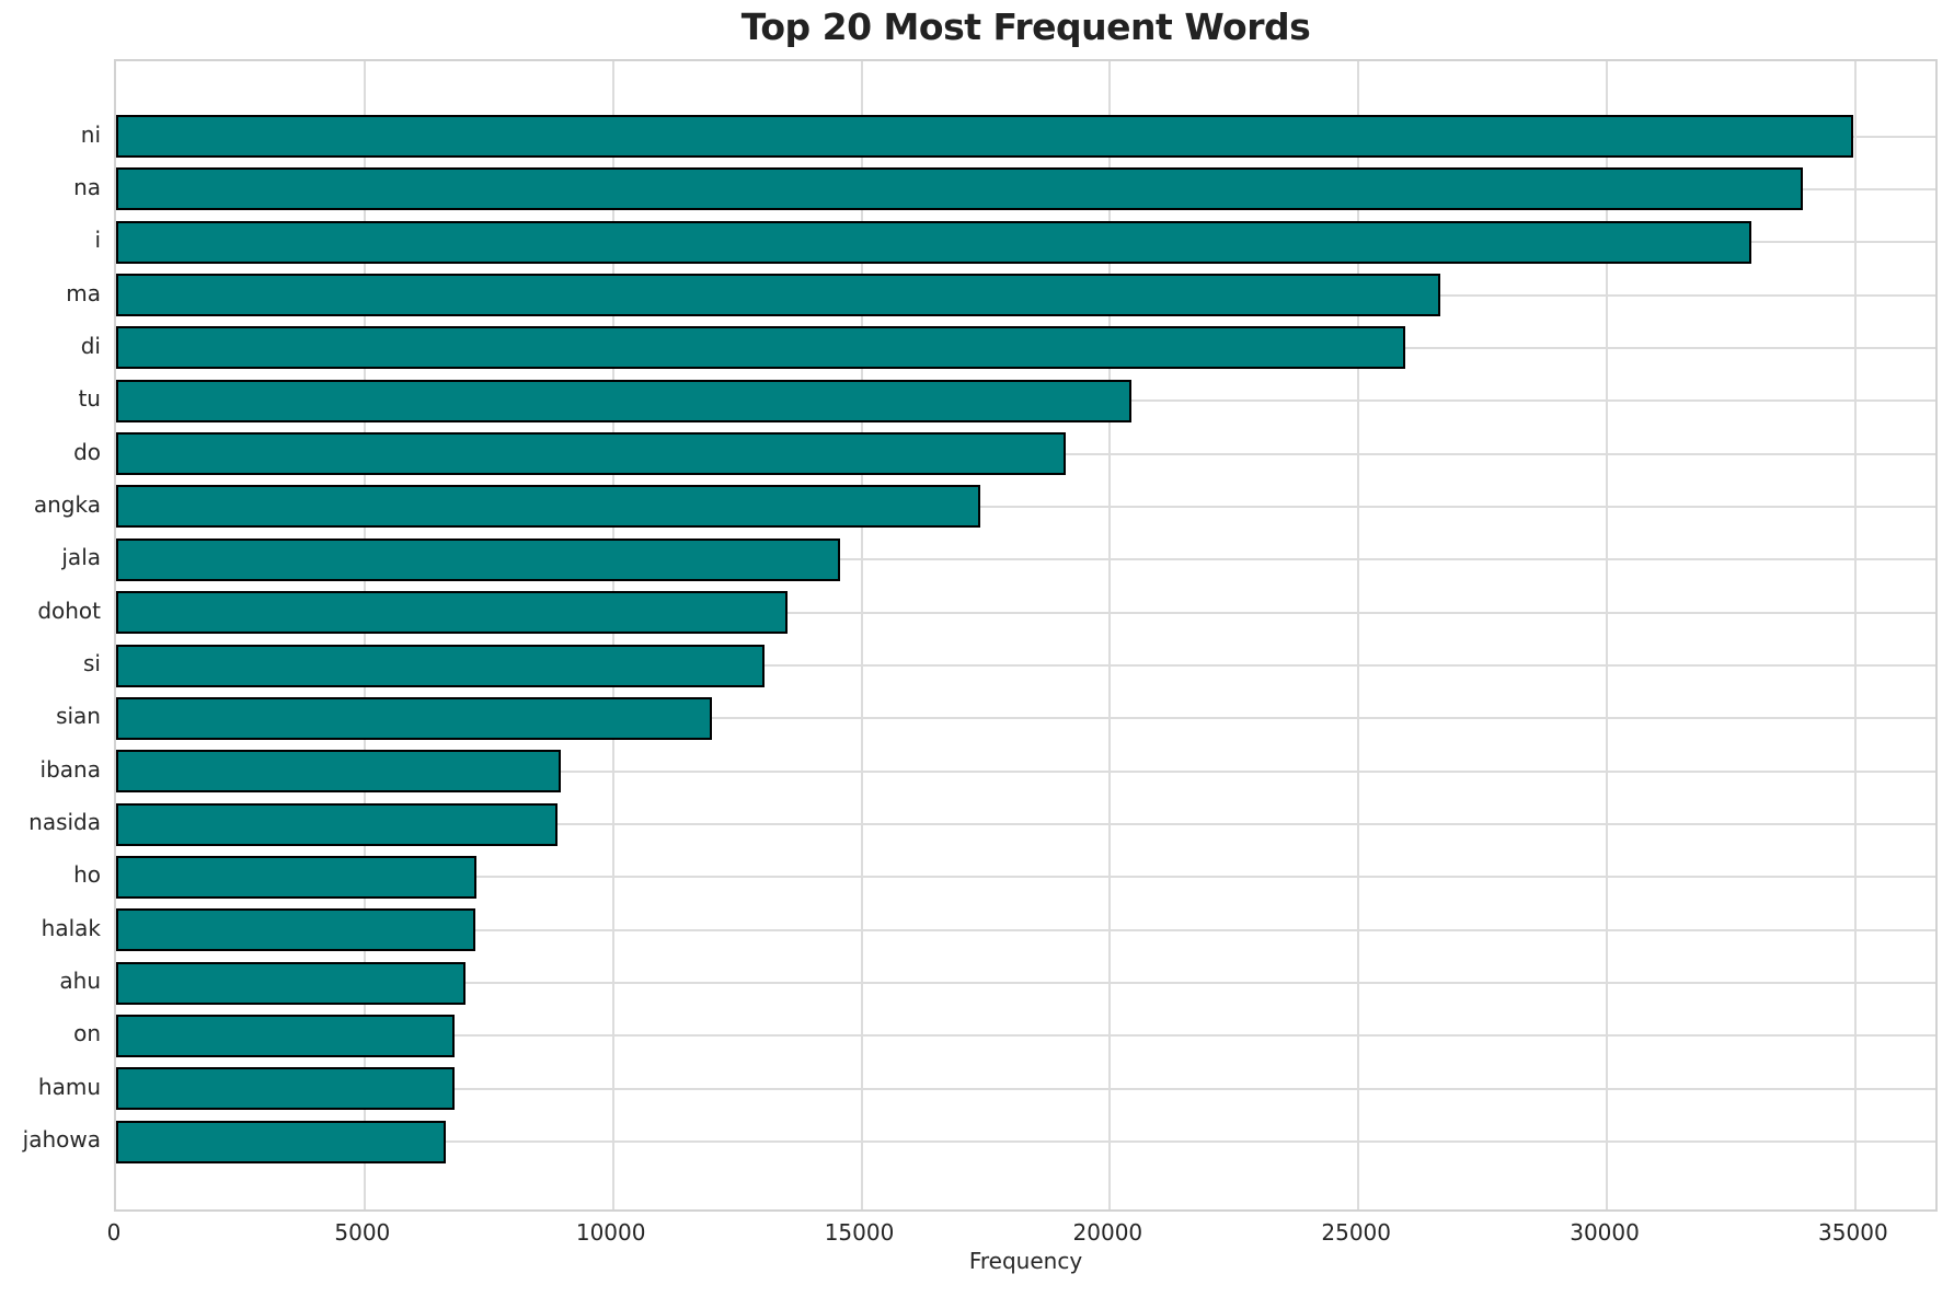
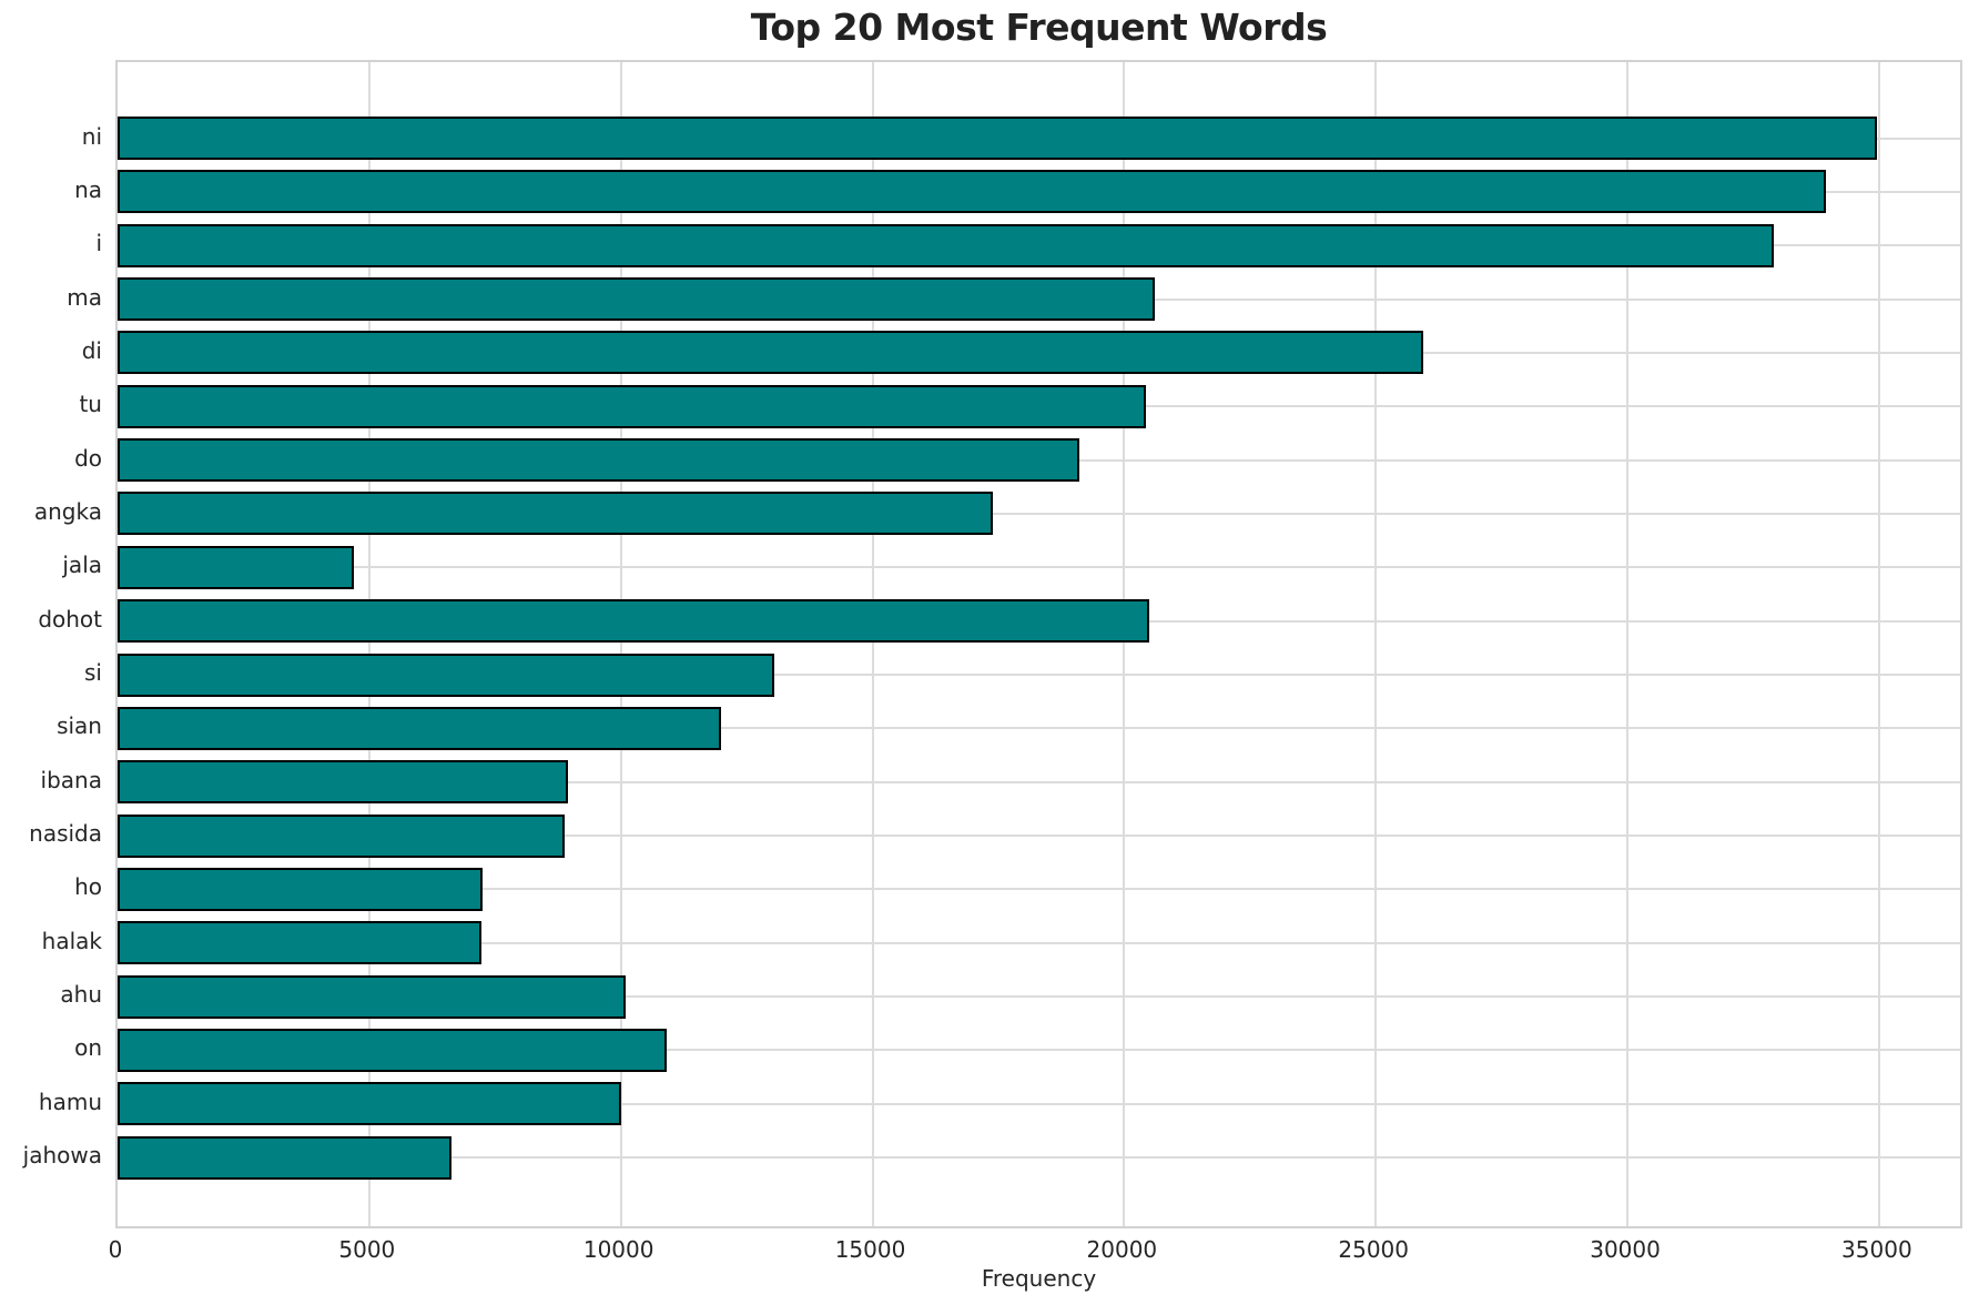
ma: 26600 -> 20600
jala: 14600 -> 4700
dohot: 13500 -> 20500
ahu: 7000 -> 10100
on: 6800 -> 10900
hamu: 6800 -> 10000
